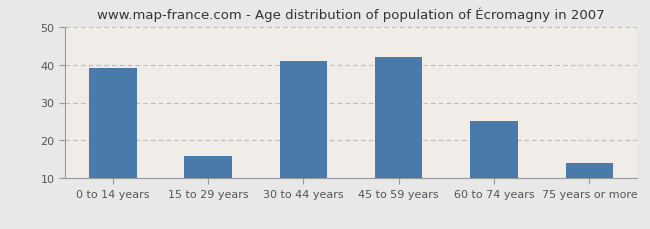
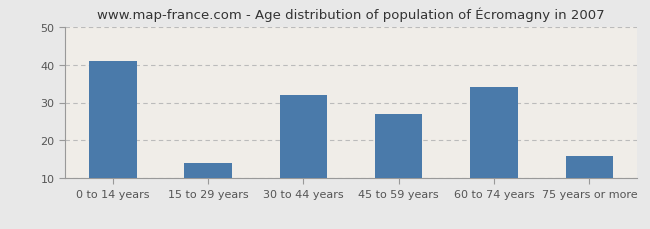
0 to 14 years: 39 -> 41
15 to 29 years: 16 -> 14
30 to 44 years: 41 -> 32
45 to 59 years: 42 -> 27
60 to 74 years: 25 -> 34
75 years or more: 14 -> 16
